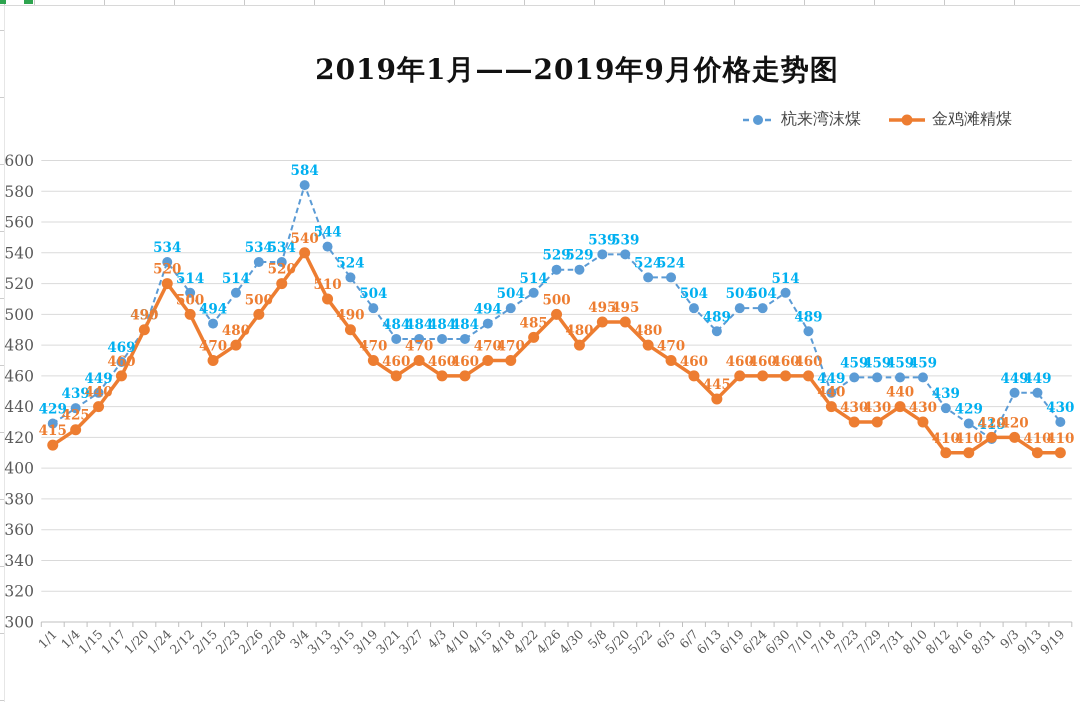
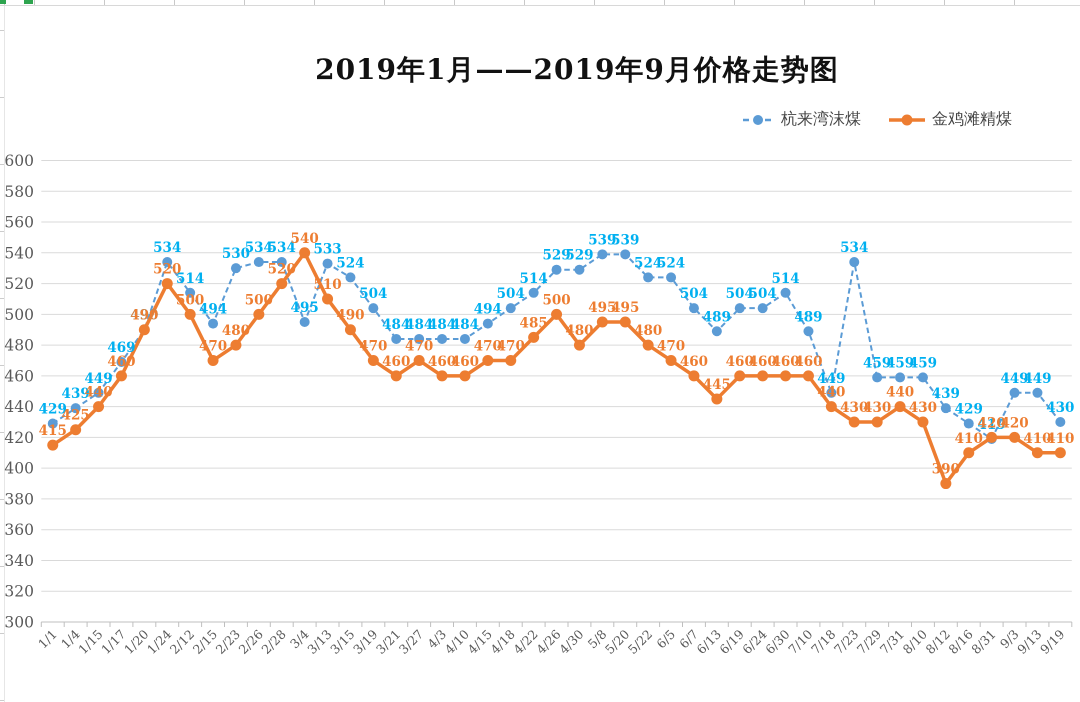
杭来湾沫煤/2/23: 514 -> 530
杭来湾沫煤/3/4: 584 -> 495
杭来湾沫煤/3/13: 544 -> 533
杭来湾沫煤/7/23: 459 -> 534
金鸡滩精煤/8/12: 410 -> 390
